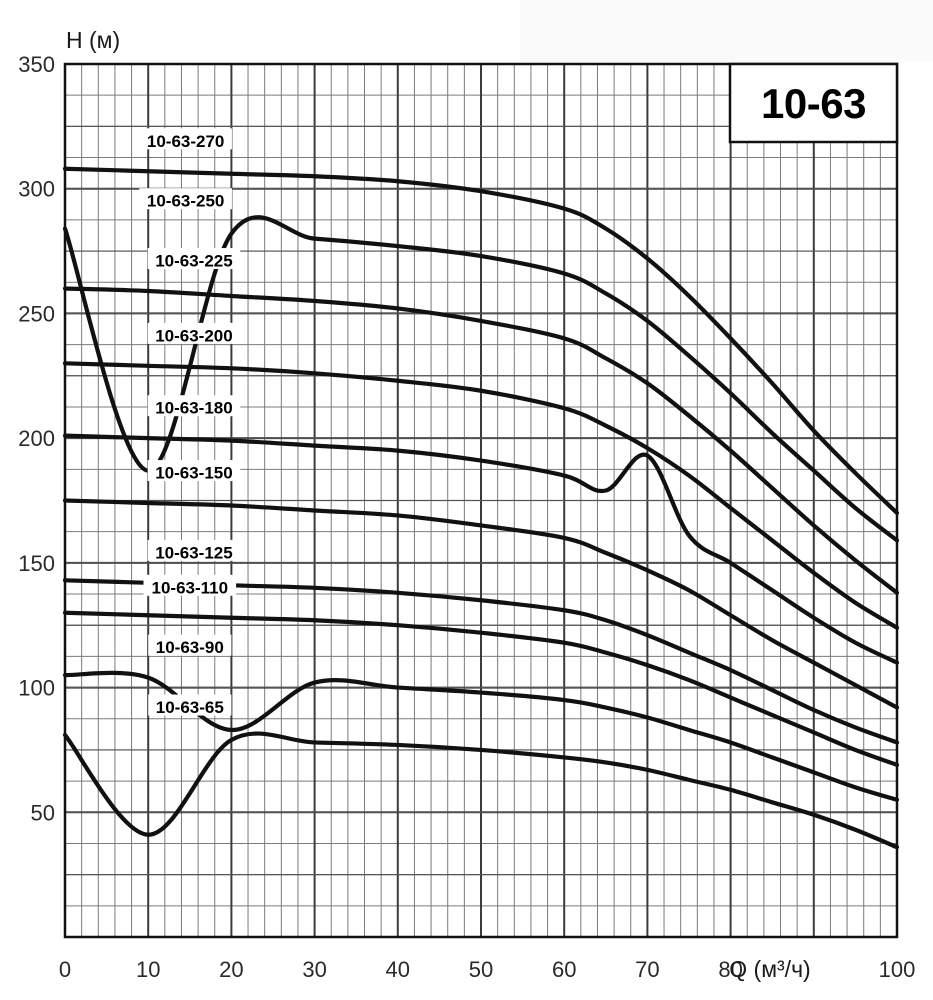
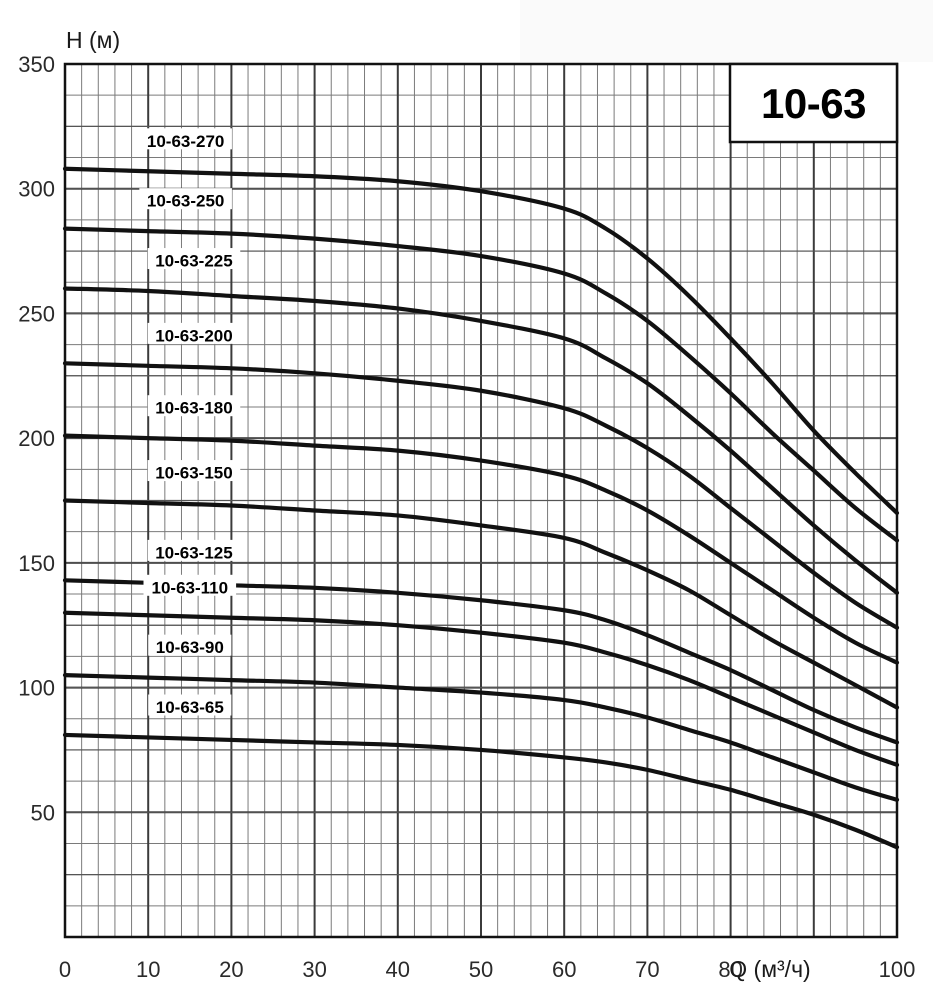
10-63-250/10: 187 -> 283
10-63-65/10: 41 -> 80
10-63-90/20: 83 -> 103
10-63-180/70: 193 -> 171
